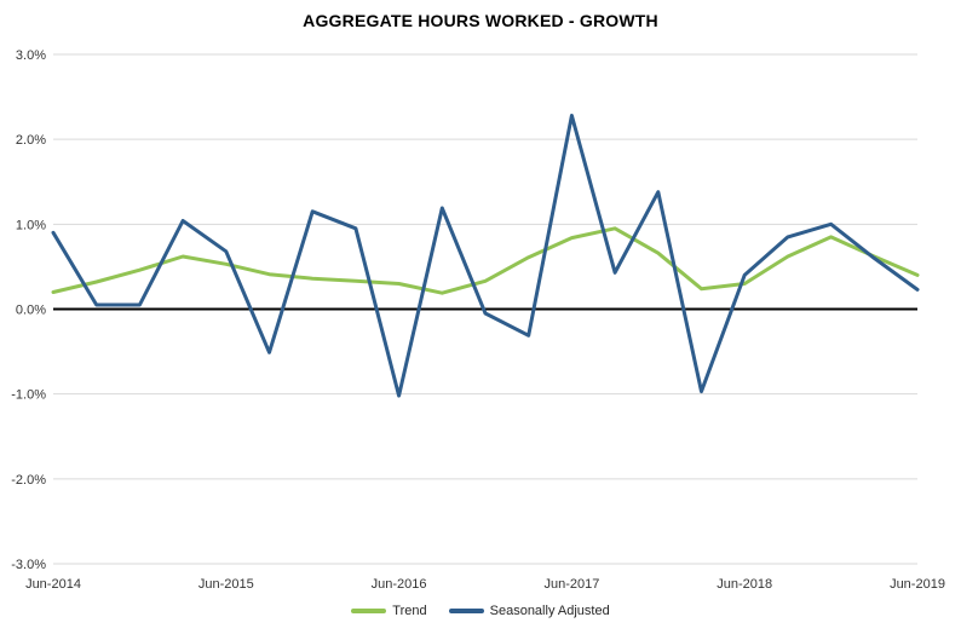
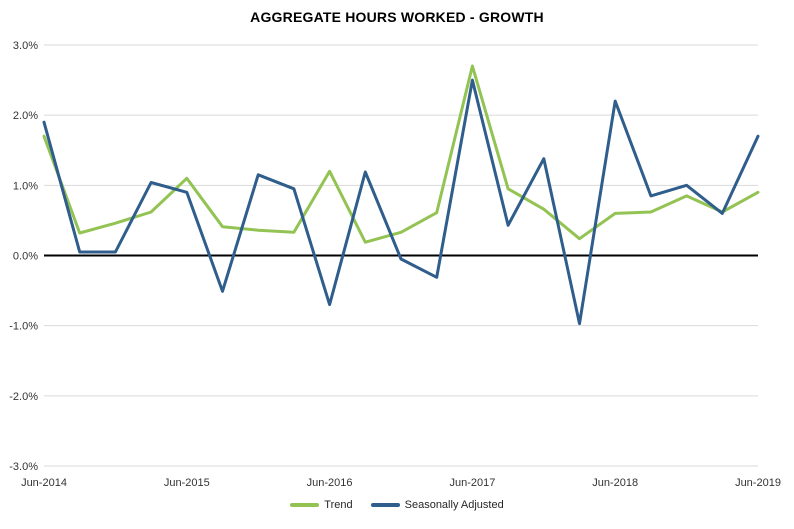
Trend/Jun-2014: 0.2% -> 1.7%
Seasonally Adjusted/Jun-2014: 0.9% -> 1.9%
Trend/Jun-2015: 0.5% -> 1.1%
Seasonally Adjusted/Jun-2015: 0.7% -> 0.9%
Trend/Jun-2016: 0.3% -> 1.2%
Seasonally Adjusted/Jun-2016: -1.0% -> -0.7%
Trend/Jun-2017: 0.8% -> 2.7%
Seasonally Adjusted/Jun-2017: 2.3% -> 2.5%
Trend/Jun-2018: 0.3% -> 0.6%
Seasonally Adjusted/Jun-2018: 0.4% -> 2.2%
Trend/Jun-2019: 0.4% -> 0.9%
Seasonally Adjusted/Jun-2019: 0.2% -> 1.7%
